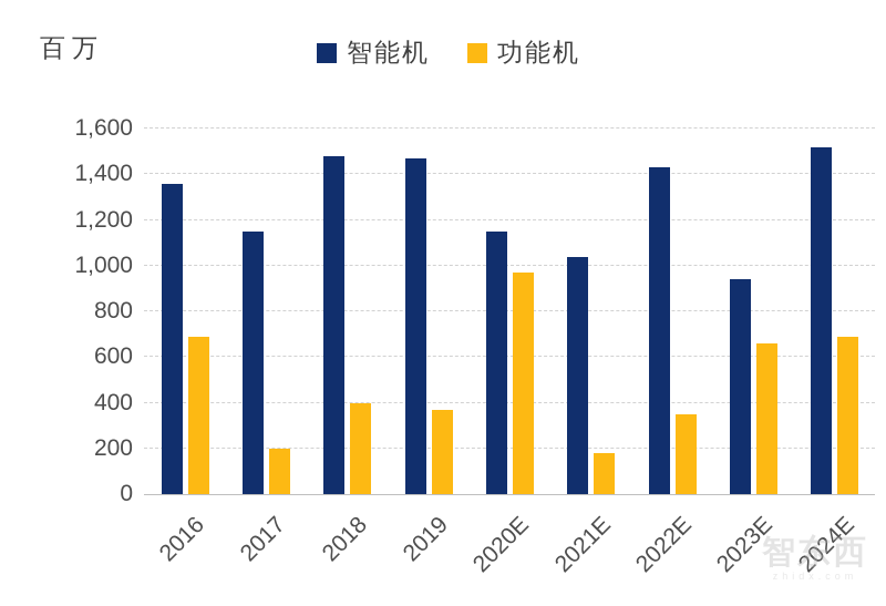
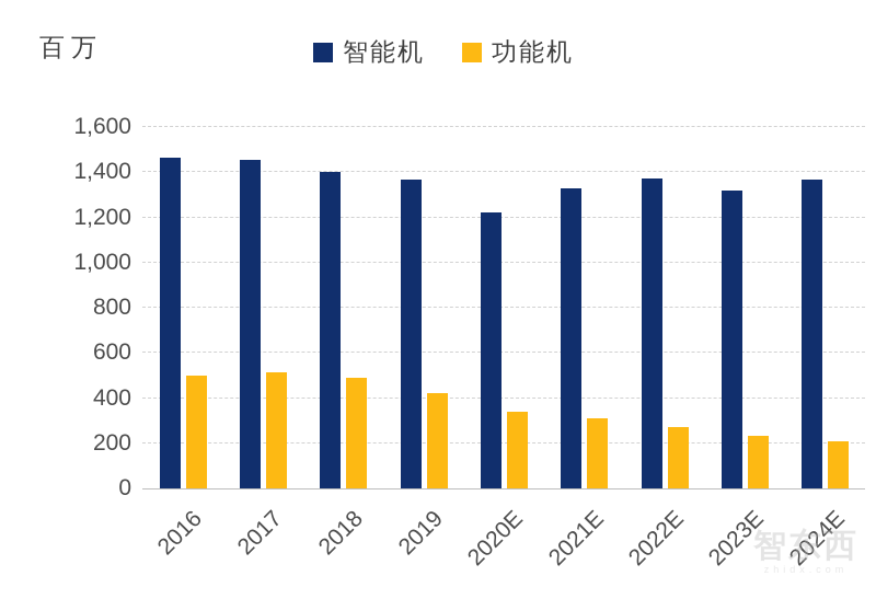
智能机/2016: 1360 -> 1460
功能机/2016: 690 -> 500
智能机/2017: 1150 -> 1460
功能机/2017: 200 -> 520
智能机/2018: 1480 -> 1400
功能机/2018: 400 -> 490
智能机/2019: 1470 -> 1360
功能机/2019: 370 -> 420
智能机/2020E: 1150 -> 1220
功能机/2020E: 970 -> 340
智能机/2021E: 1040 -> 1330
功能机/2021E: 180 -> 310
智能机/2022E: 1430 -> 1370
功能机/2022E: 350 -> 270
智能机/2023E: 940 -> 1320
功能机/2023E: 660 -> 240
智能机/2024E: 1520 -> 1360
功能机/2024E: 690 -> 210
